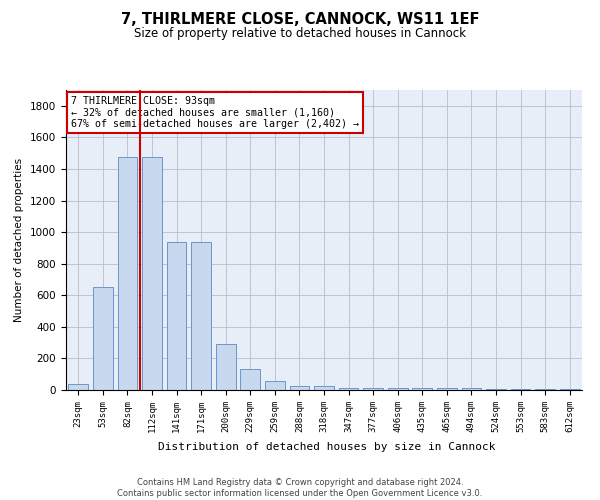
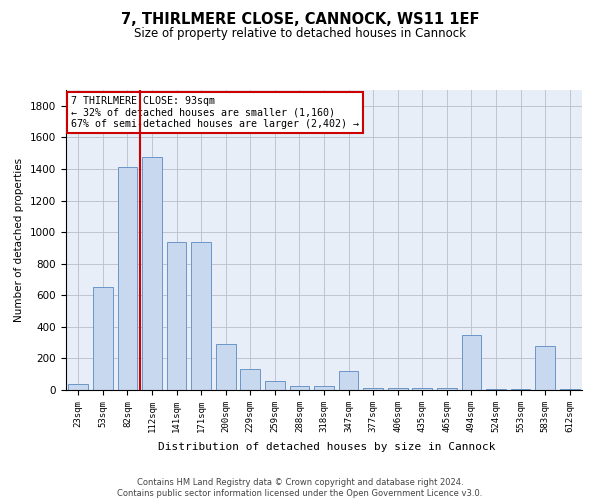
82sqm: 1480 -> 1410
347sqm: 10 -> 120
494sqm: 10 -> 350
583sqm: 0 -> 280
